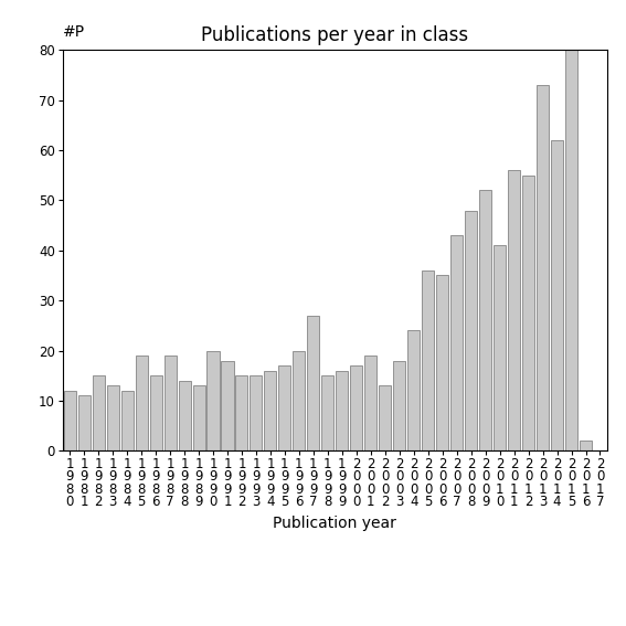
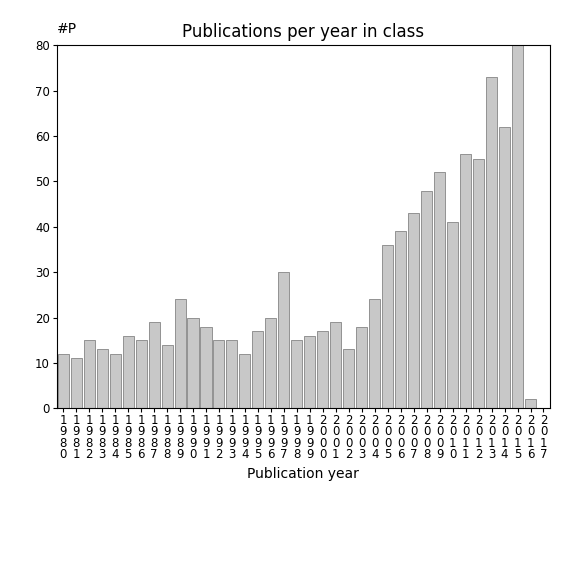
1 9 8 5: 19 -> 16
1 9 8 9: 13 -> 24
1 9 9 4: 16 -> 12
1 9 9 7: 27 -> 30
2 0 0 6: 35 -> 39
